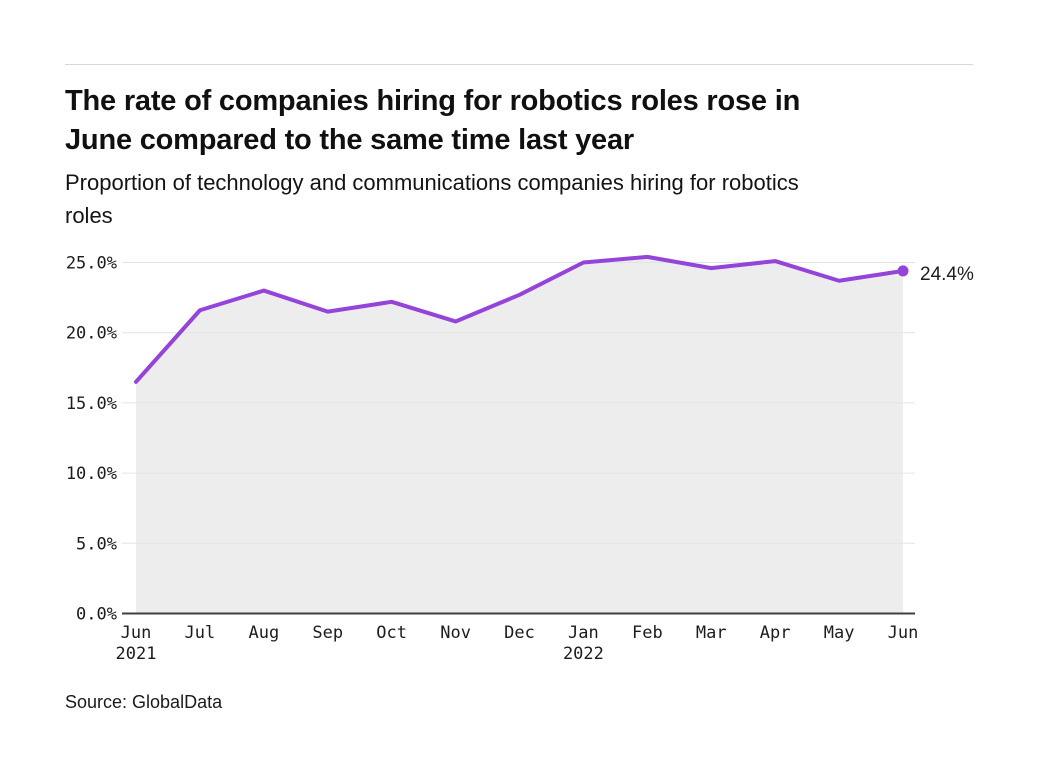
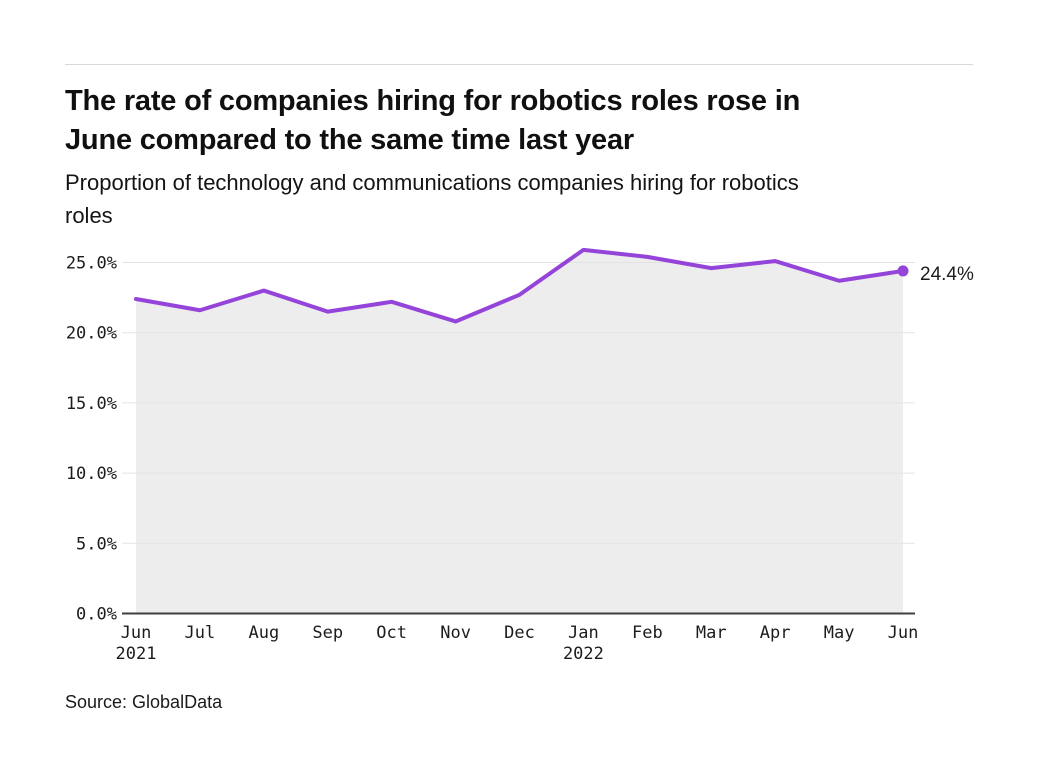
Jun 2021: 16.5% -> 22.4%
Jan 2022: 25.0% -> 25.9%
